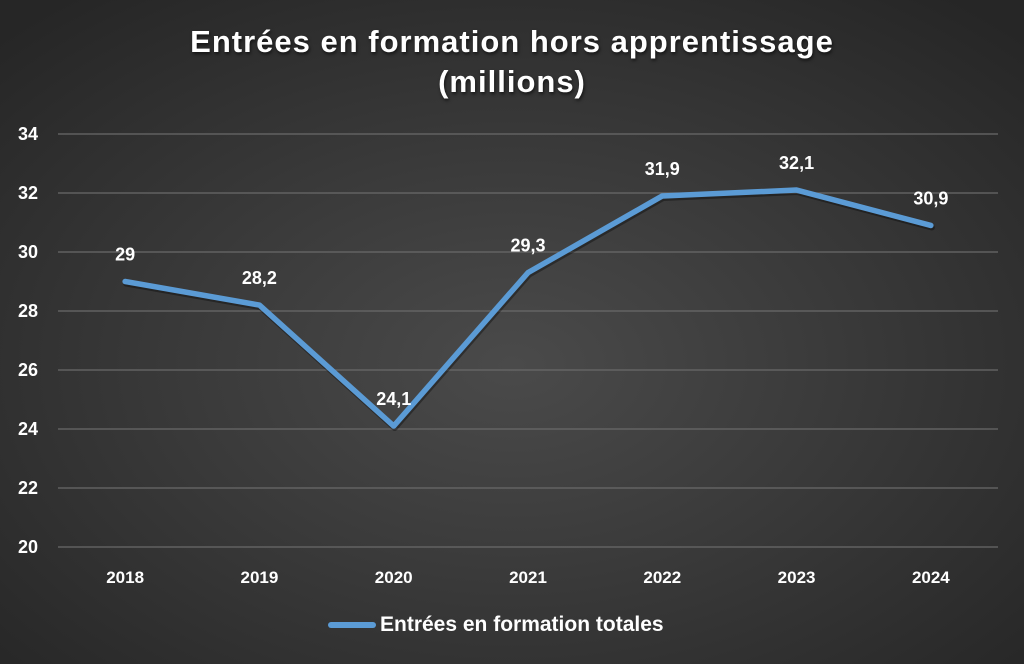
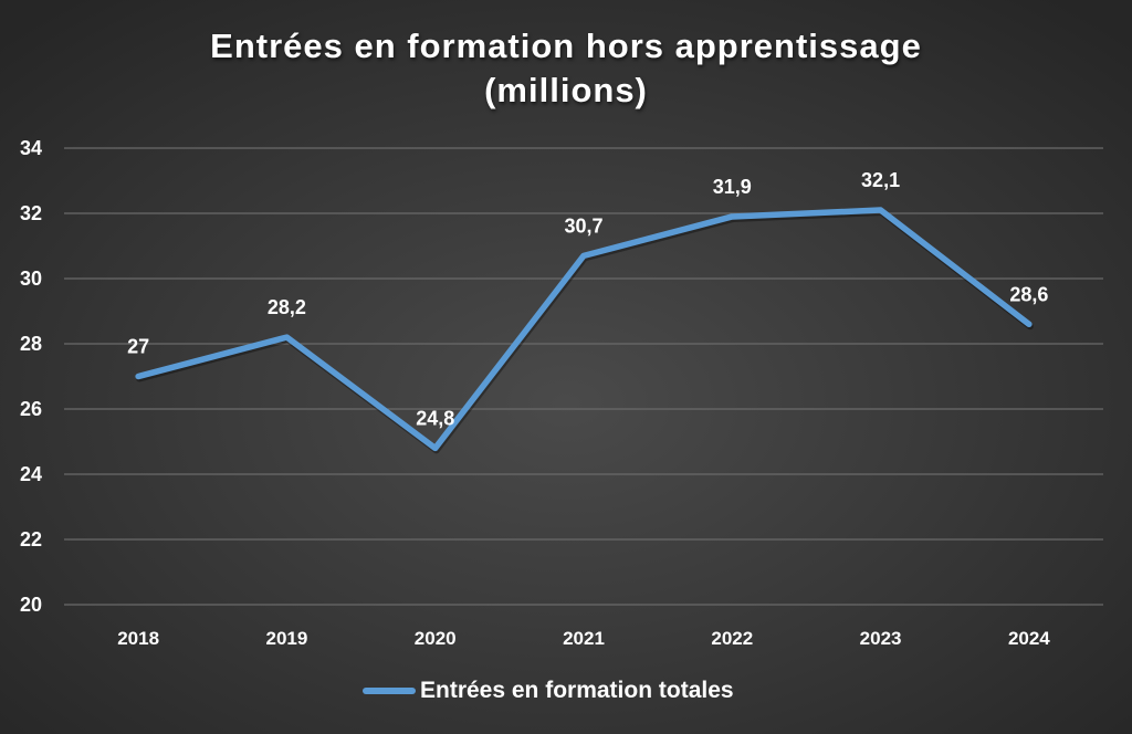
2018: 29 -> 27
2020: 24,1 -> 24,8
2021: 29,3 -> 30,7
2024: 30,9 -> 28,6
